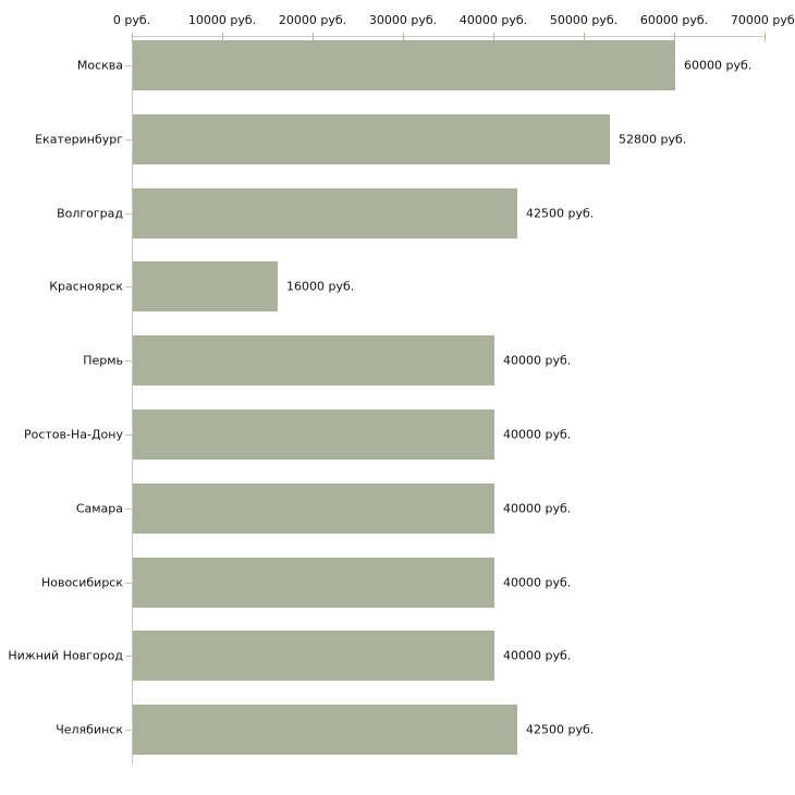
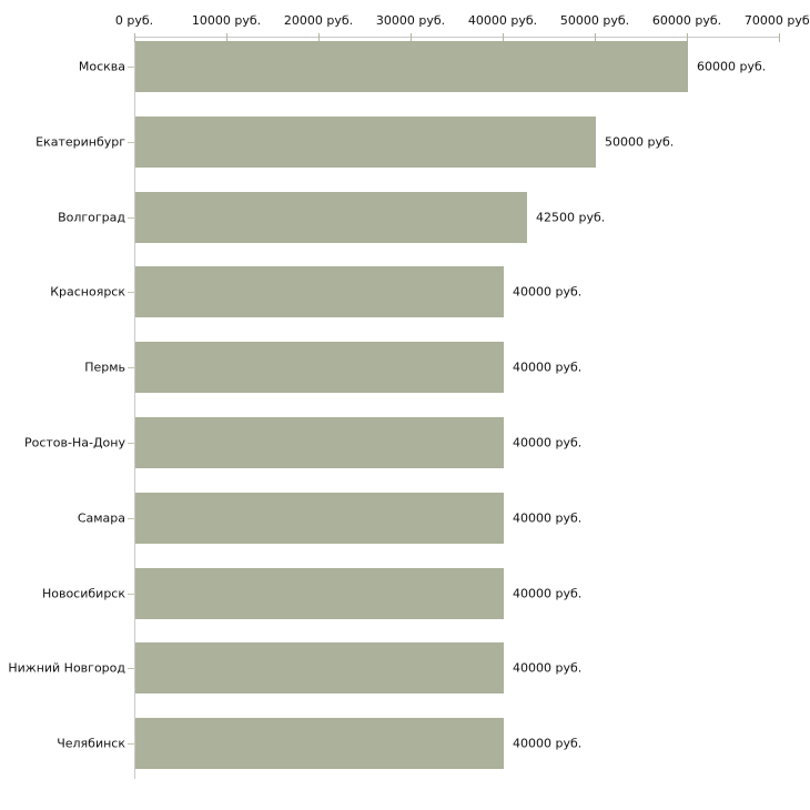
Екатеринбург: 52800 -> 50000
Красноярск: 16000 -> 40000
Челябинск: 42500 -> 40000
